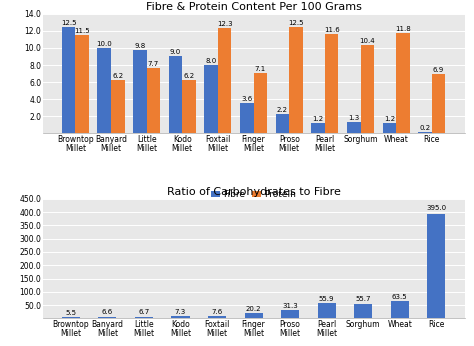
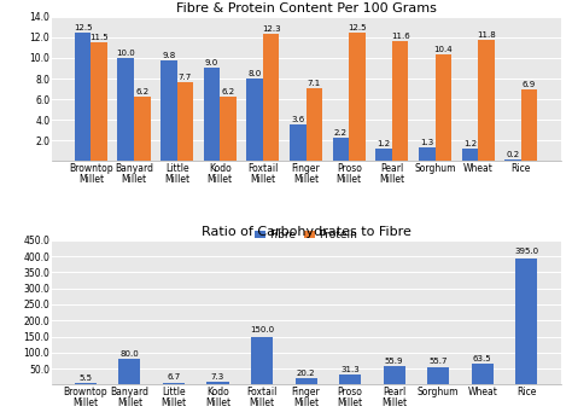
Ratio of Carbohydrates to Fibre/Banyard Millet: 7 -> 80
Ratio of Carbohydrates to Fibre/Foxtail Millet: 8 -> 150
